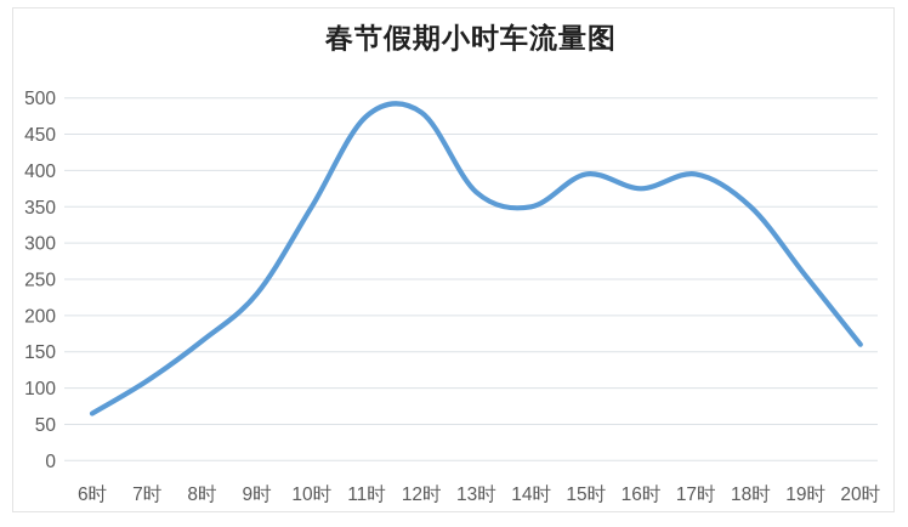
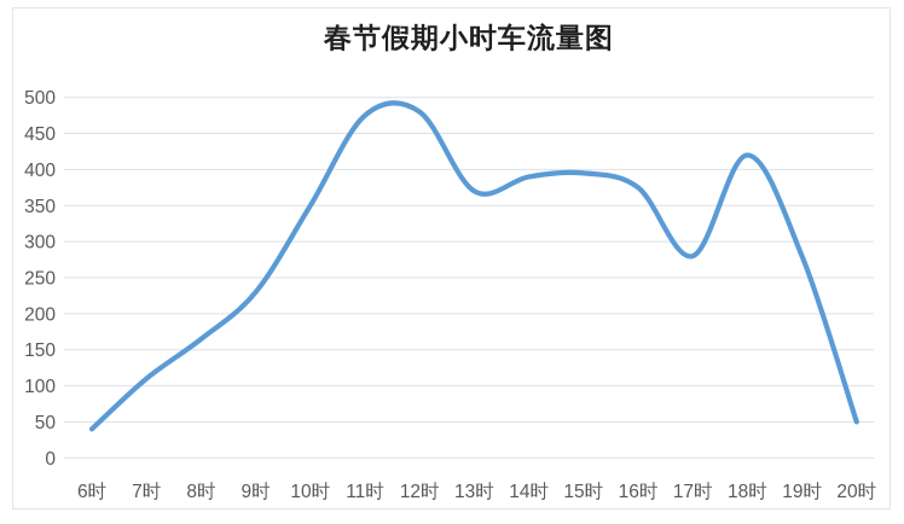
6时: 60 -> 40
14时: 350 -> 390
17时: 400 -> 280
18时: 350 -> 420
19时: 260 -> 280
20时: 160 -> 50
